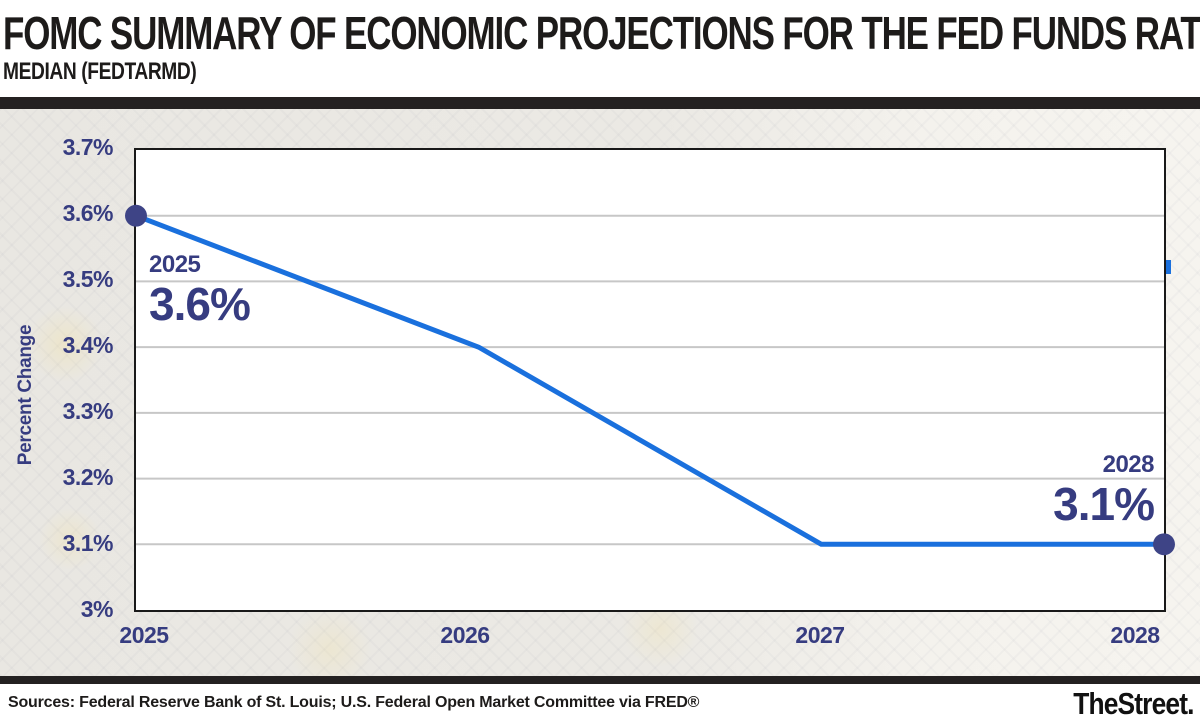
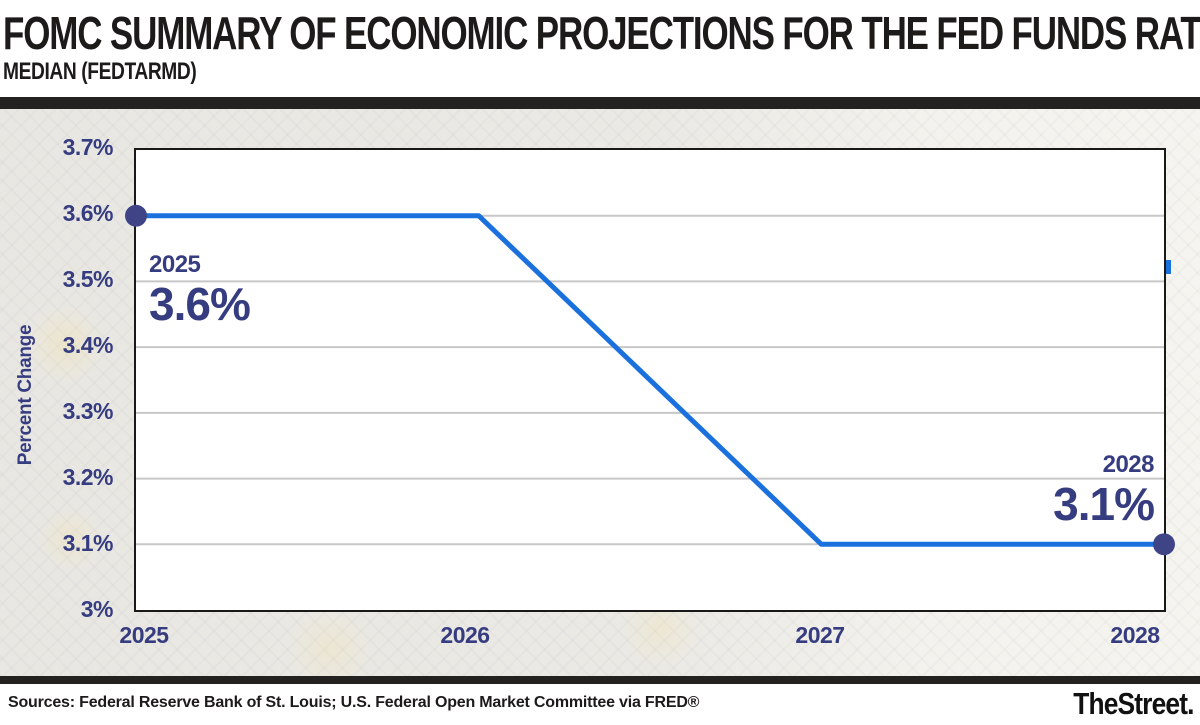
2026: 3.4% -> 3.6%
